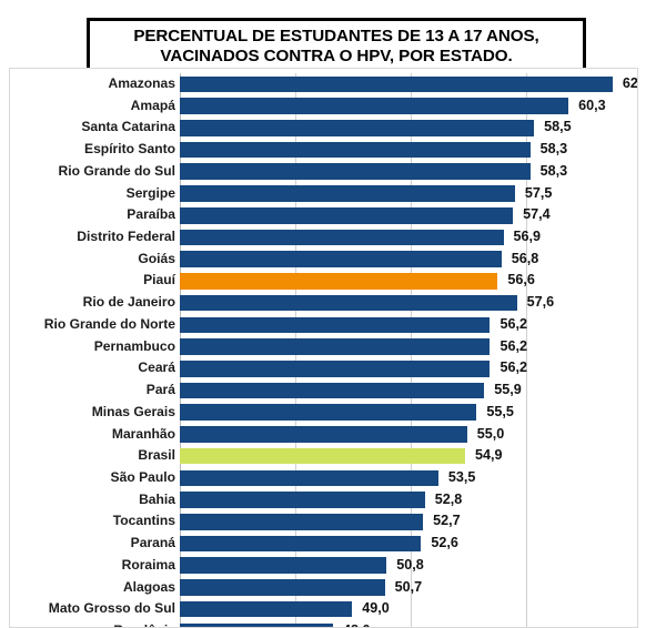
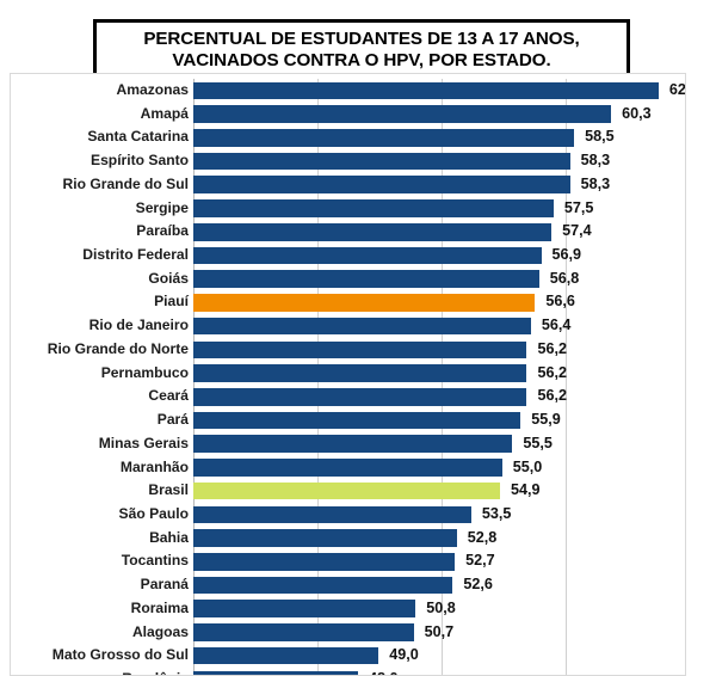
Rio de Janeiro: 57,6 -> 56,4
